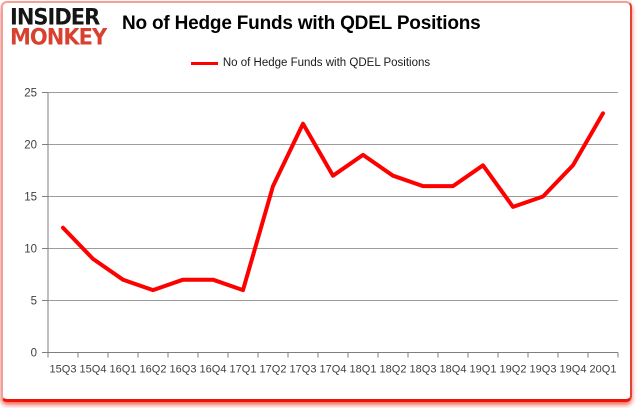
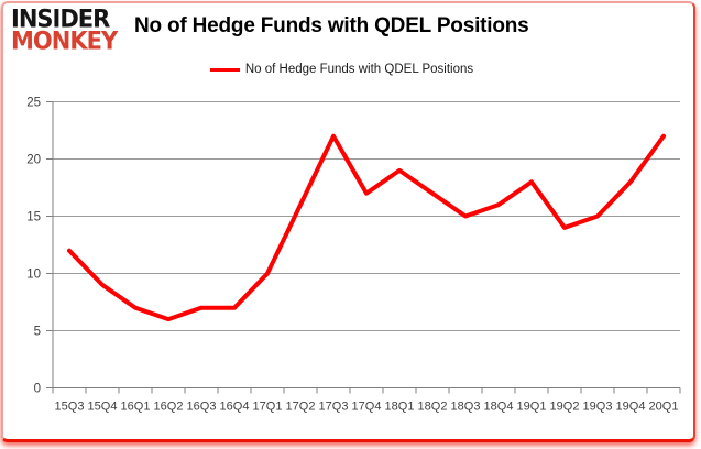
17Q1: 6 -> 10
18Q3: 16 -> 15
20Q1: 23 -> 22
